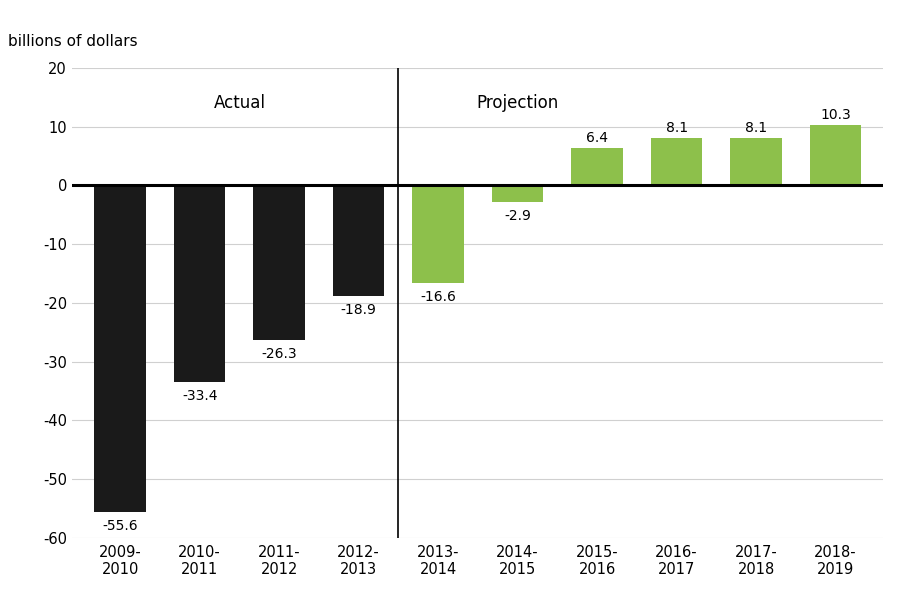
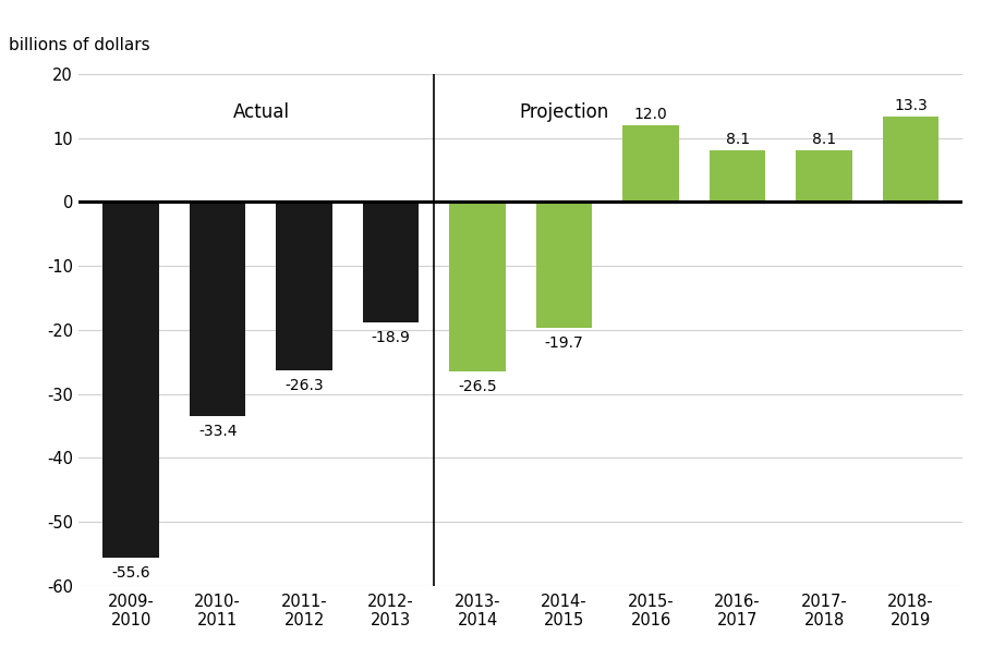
2013- 2014: -16.6 -> -26.5
2014- 2015: -2.9 -> -19.7
2015- 2016: 6.4 -> 12.0
2018- 2019: 10.3 -> 13.3
